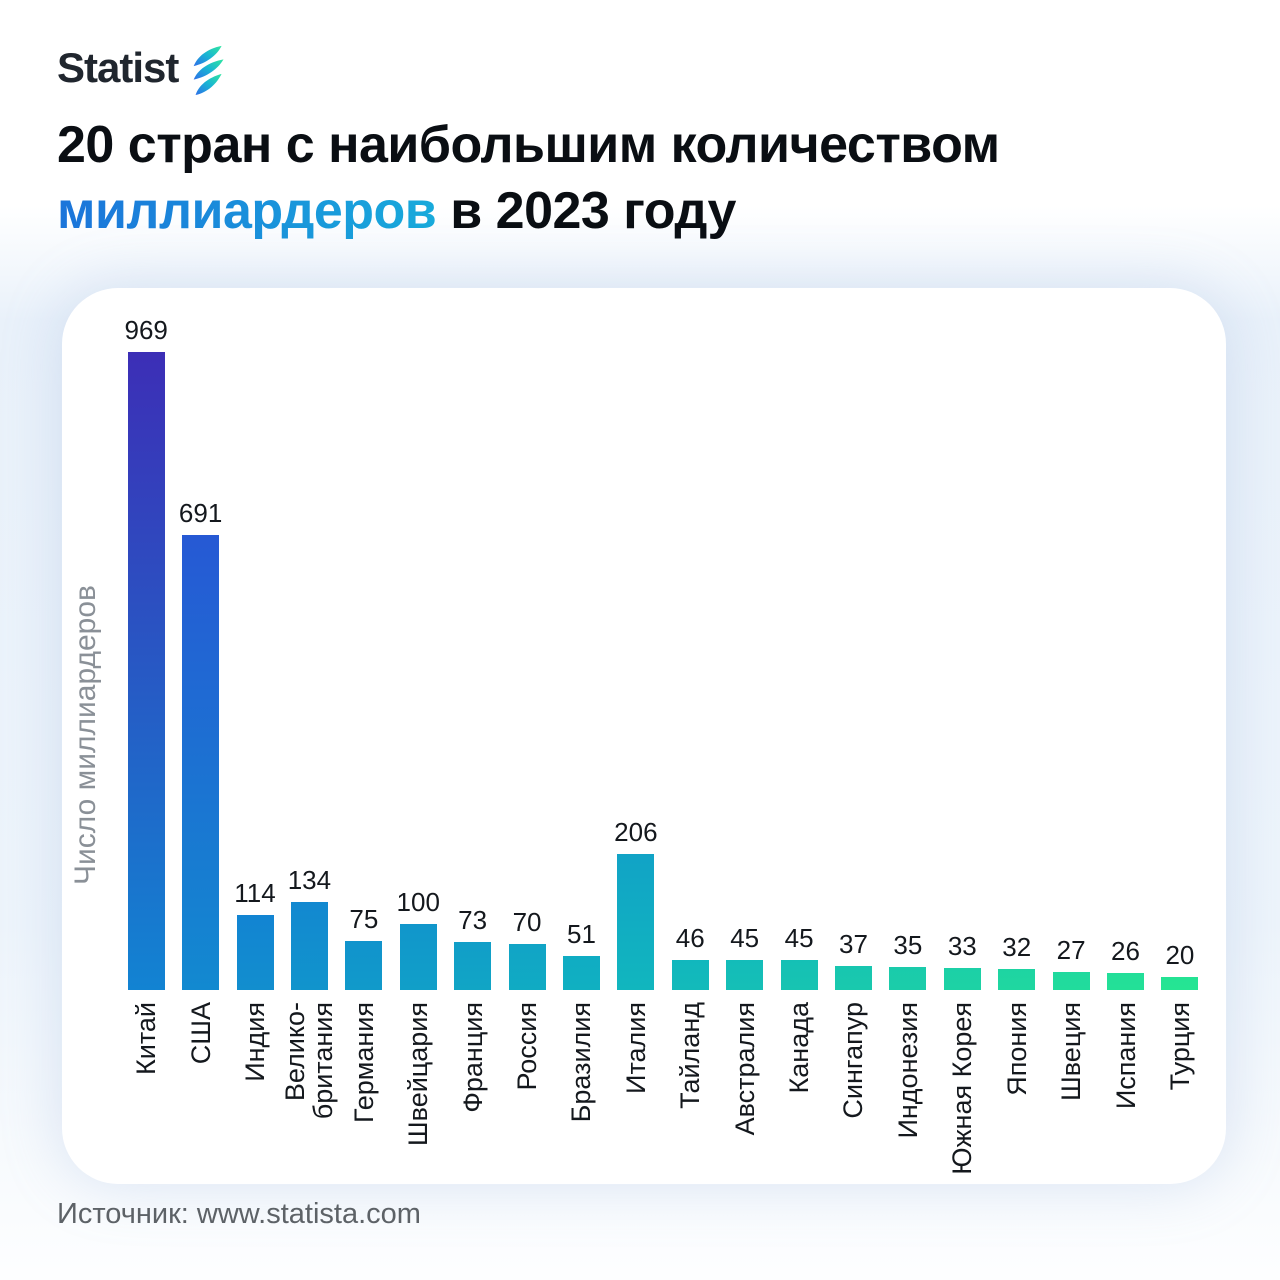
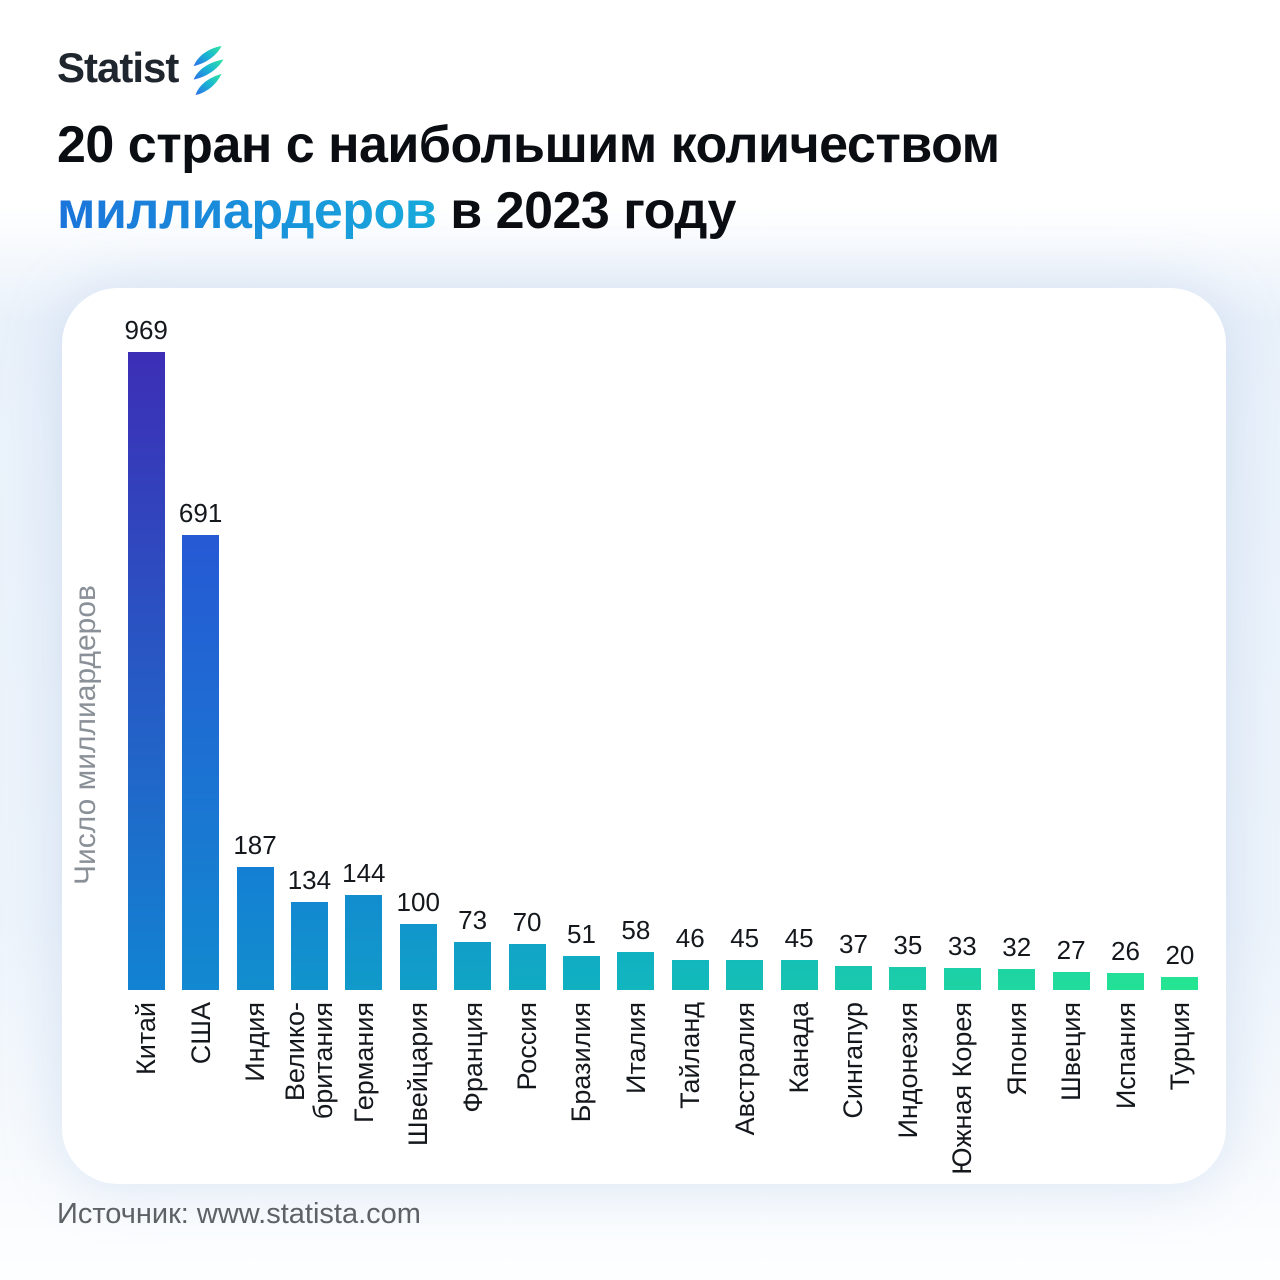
Индия: 114 -> 187
Германия: 75 -> 144
Италия: 206 -> 58
